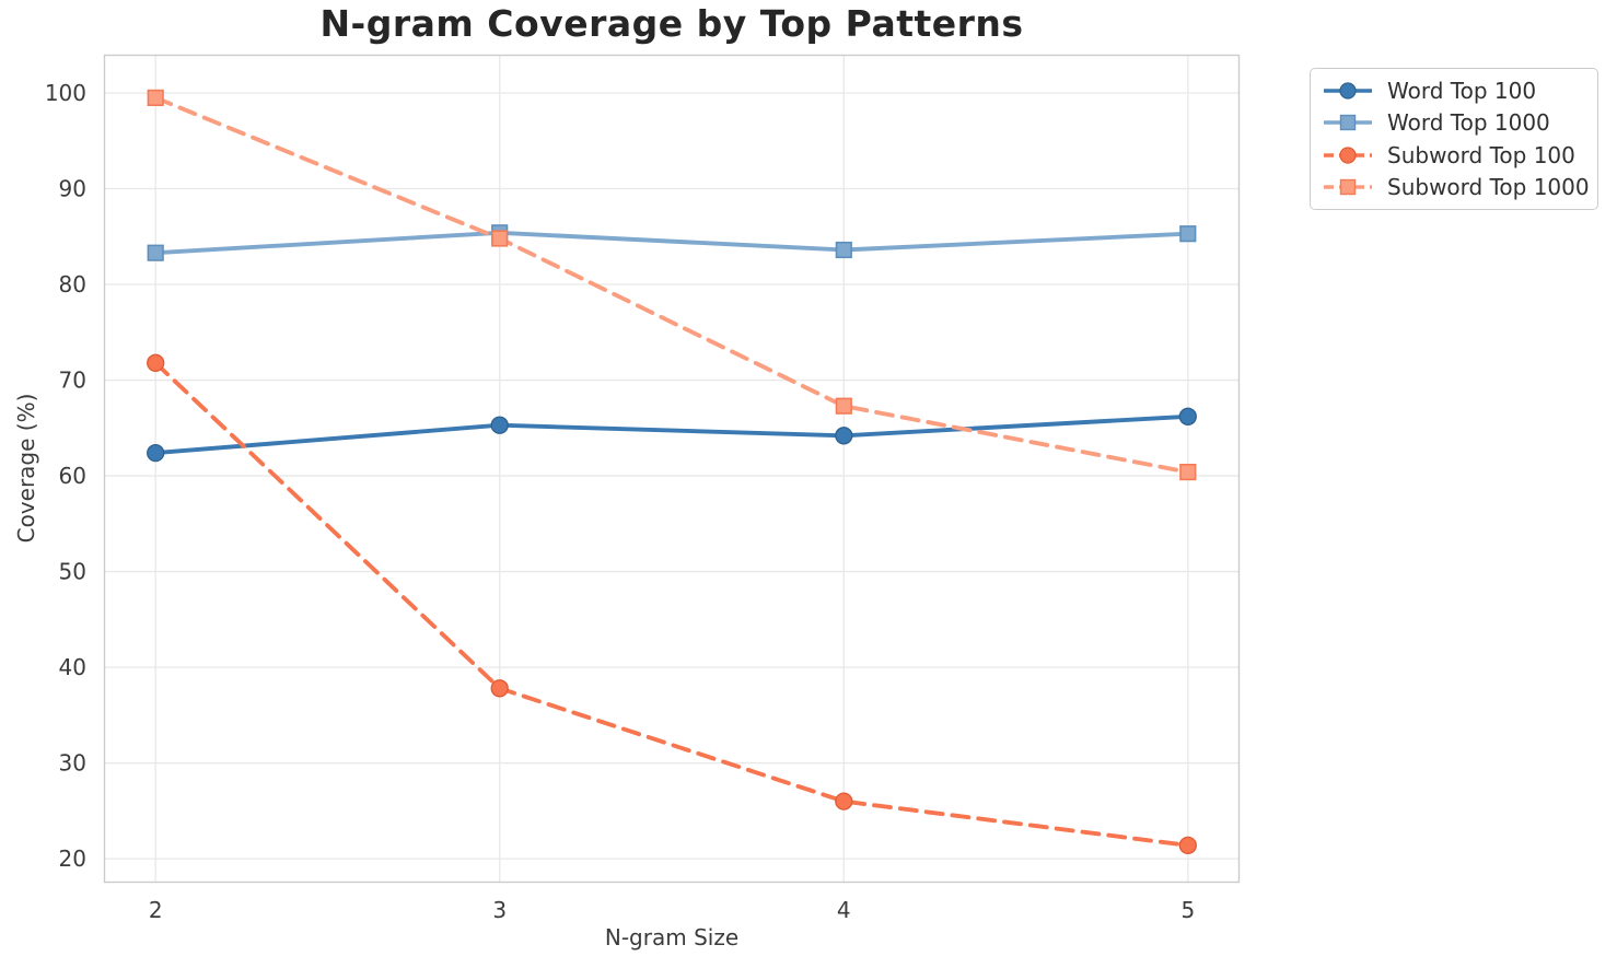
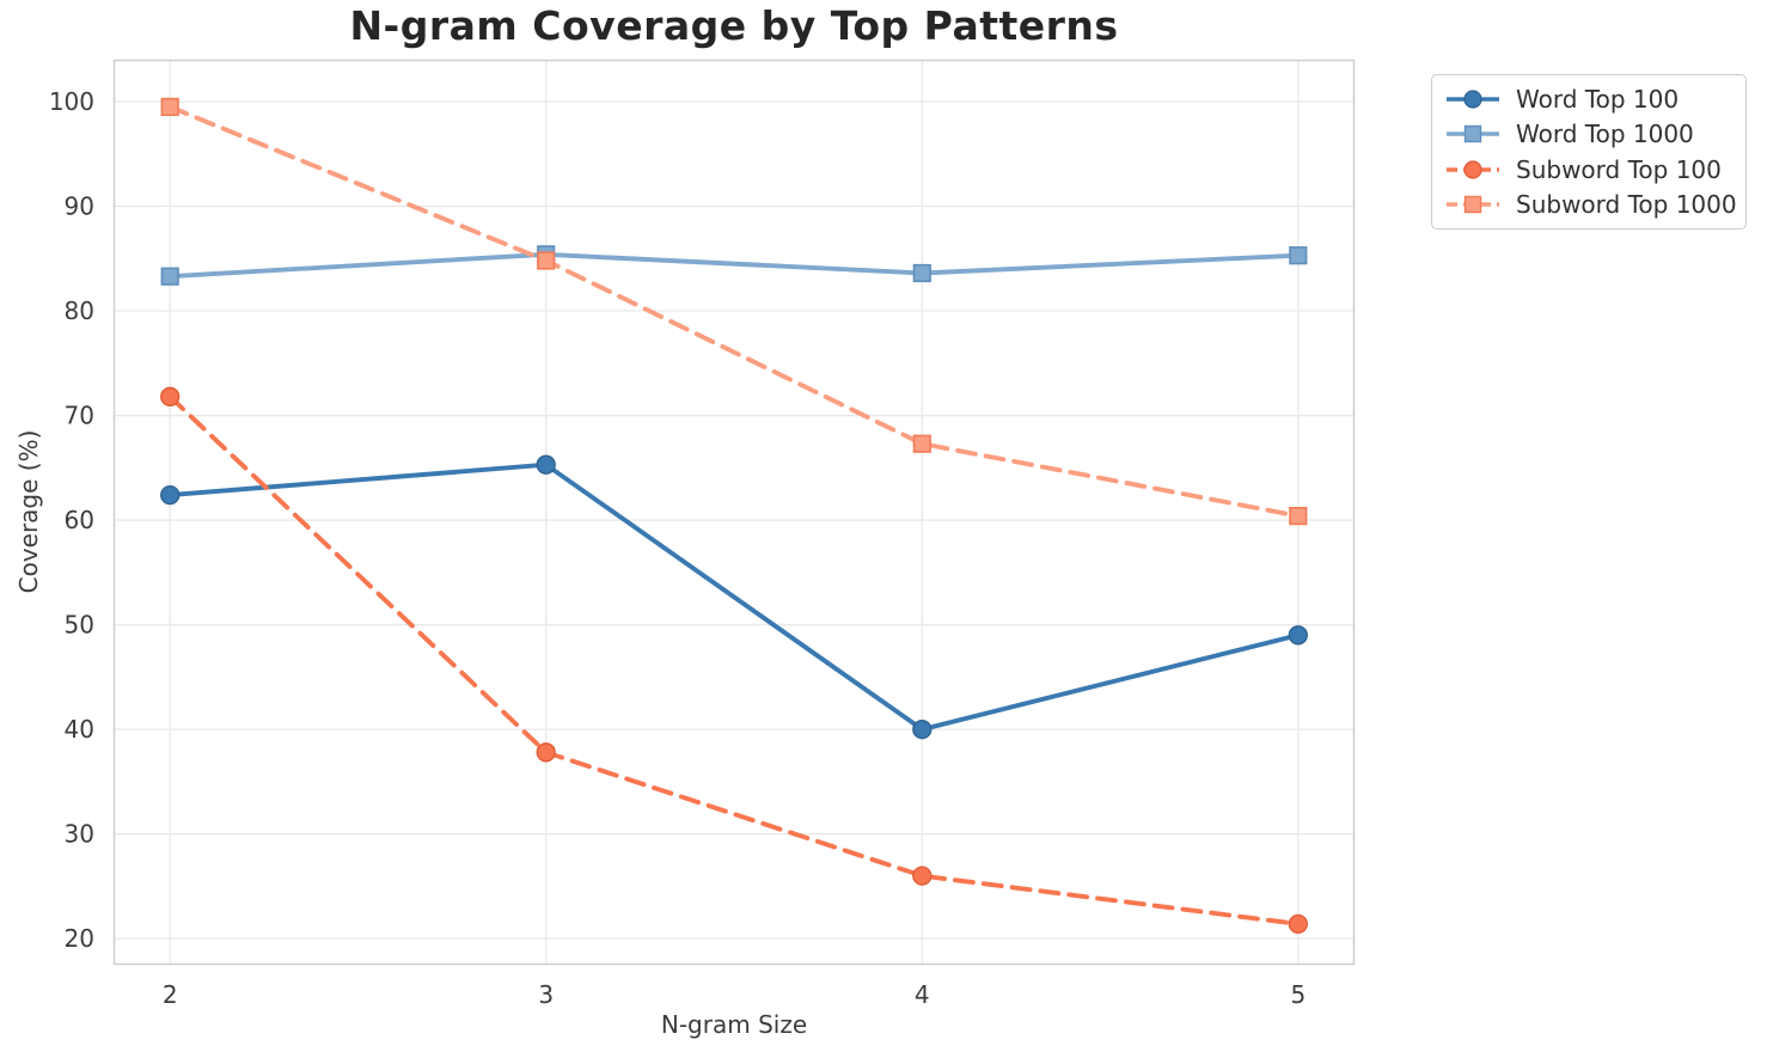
Word Top 100/4: 64 -> 40
Word Top 100/5: 66 -> 49
